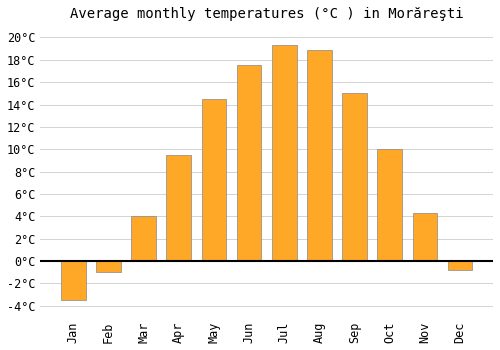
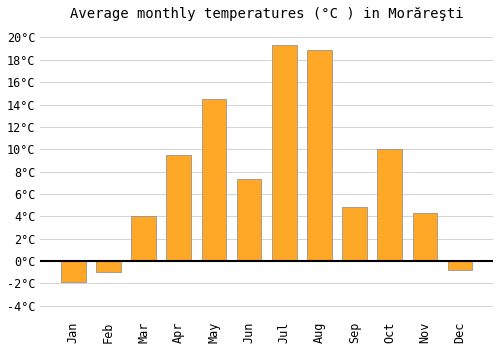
Jan: -3.5°C -> -1.9°C
Jun: 17.5°C -> 7.3°C
Sep: 15.0°C -> 4.8°C
